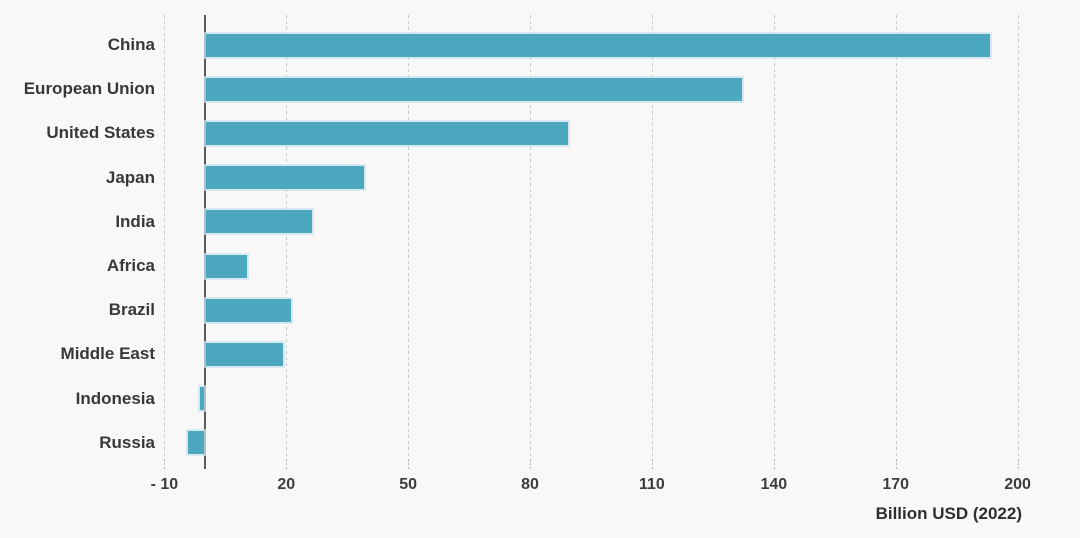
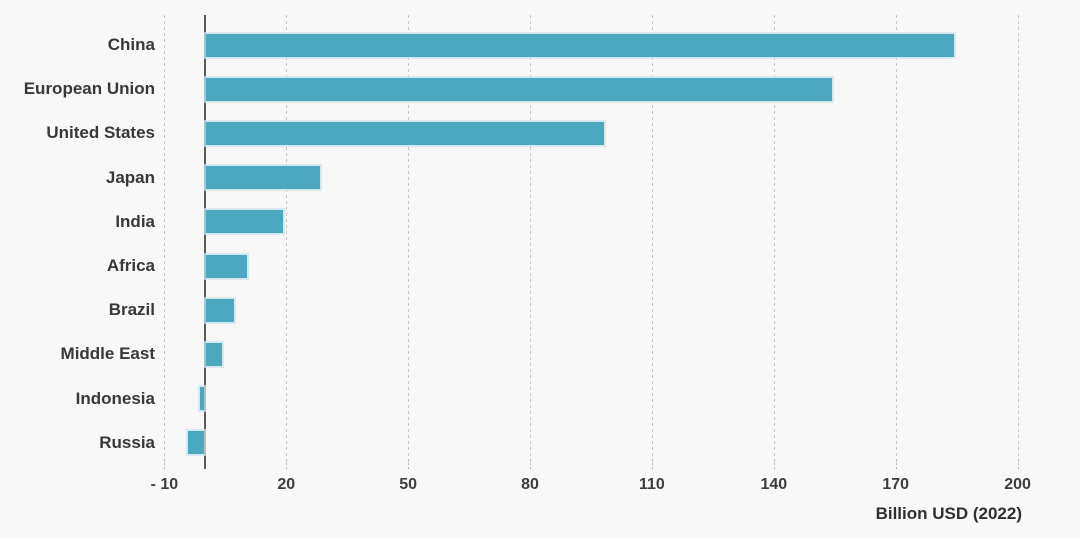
China: 193 -> 184
European Union: 132 -> 154
United States: 89 -> 98
Japan: 39 -> 28
India: 26 -> 19
Brazil: 21 -> 7
Middle East: 19 -> 4
